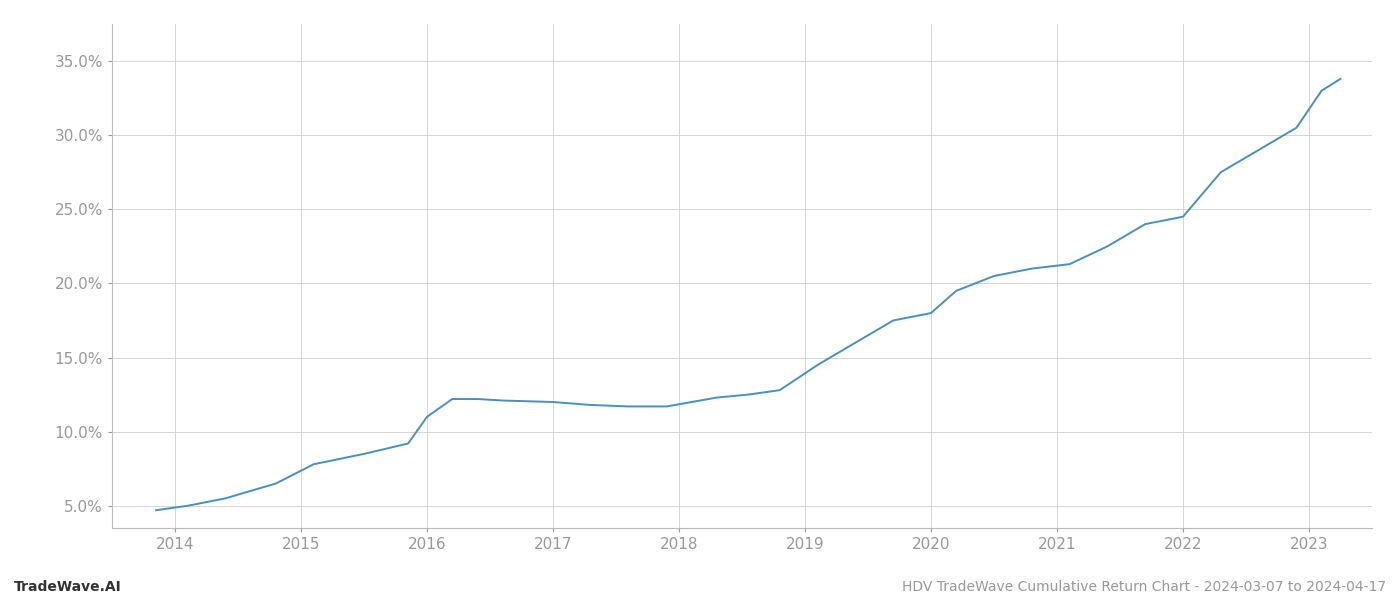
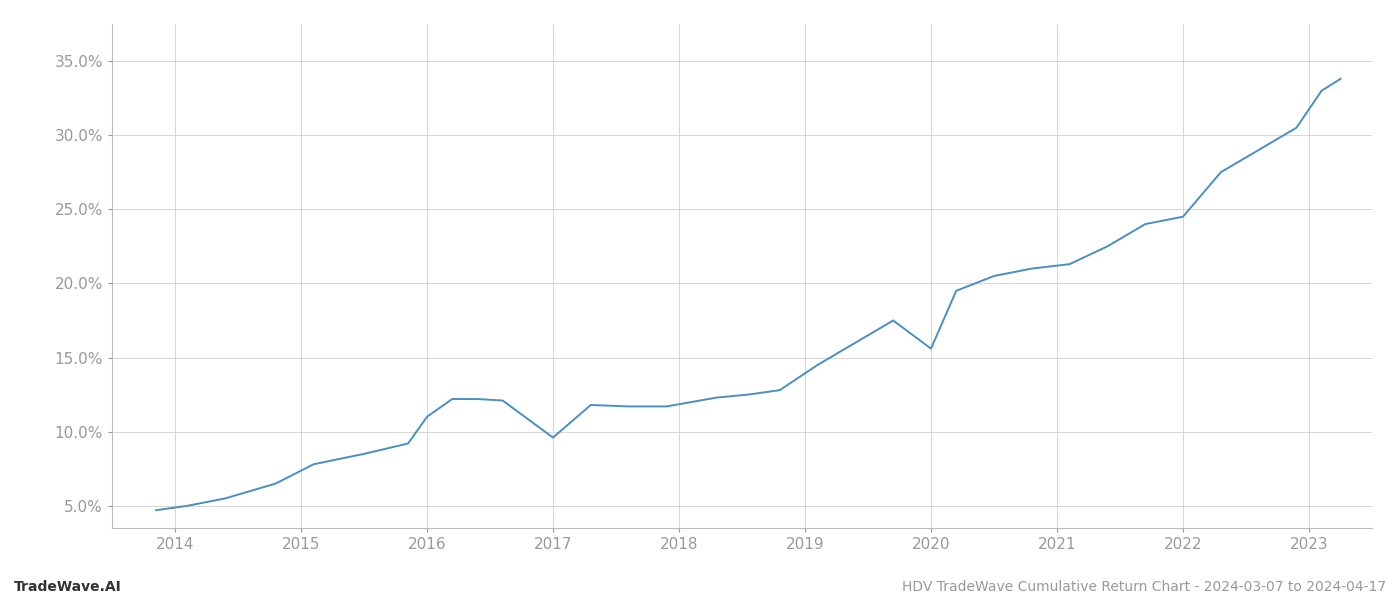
2017: 12.0% -> 9.6%
2020: 18.0% -> 15.6%
